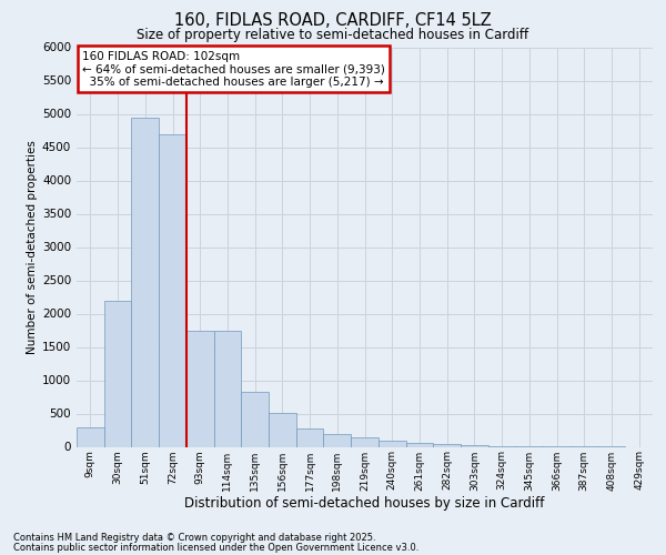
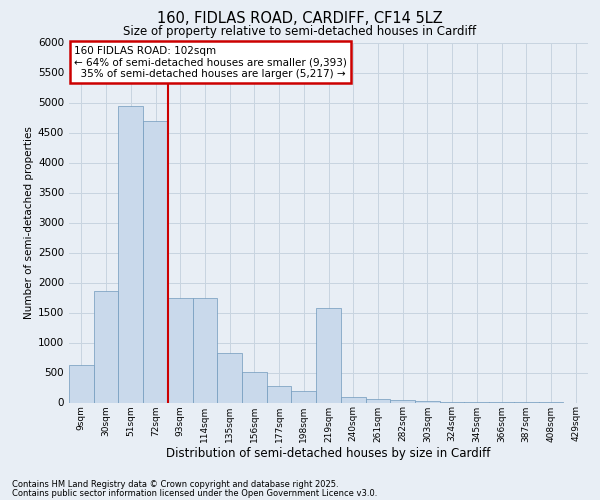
9sqm: 300 -> 620
30sqm: 2200 -> 1860
219sqm: 140 -> 1580
